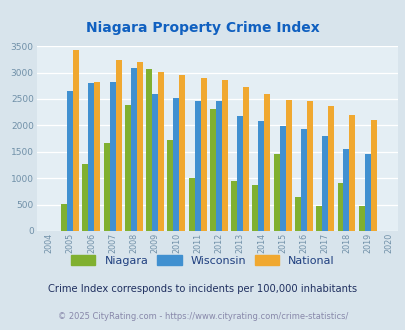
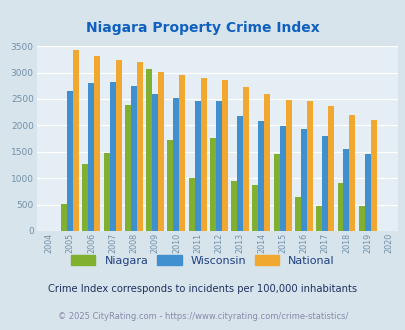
National/2006: 2820 -> 3310
Niagara/2007: 1660 -> 1470
Wisconsin/2008: 3080 -> 2740
Niagara/2012: 2320 -> 1760
